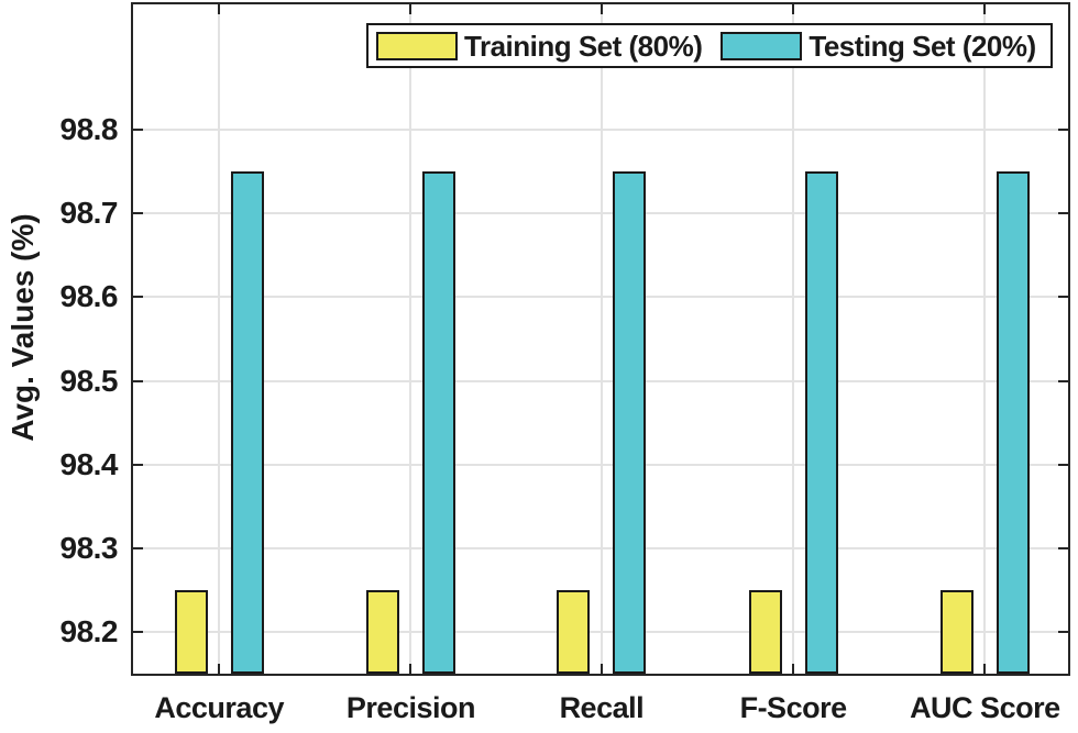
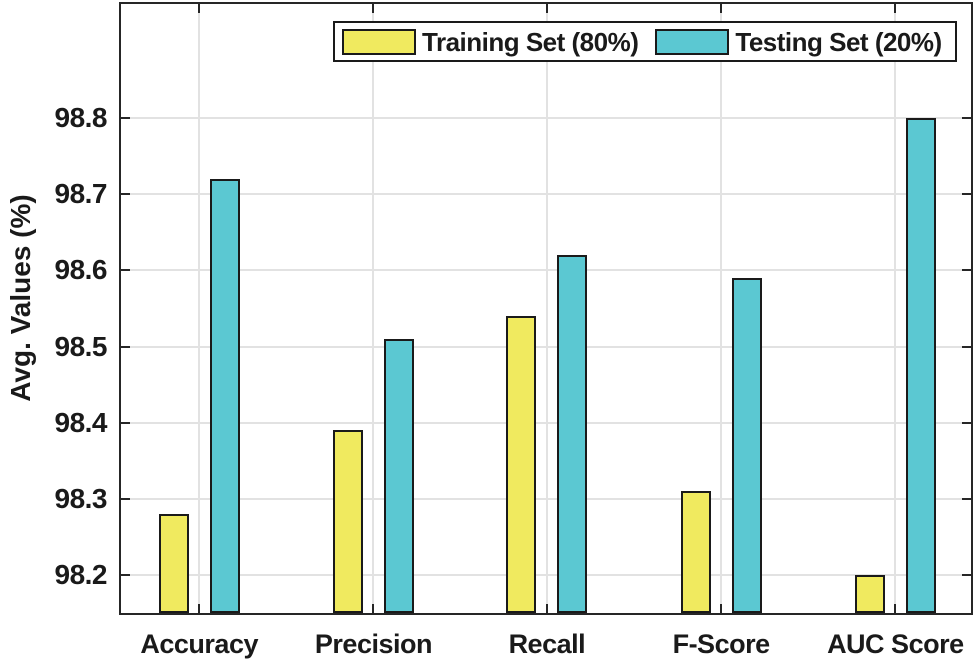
Training Set (80%)/Accuracy: 98.25 -> 98.28
Testing Set (20%)/Accuracy: 98.75 -> 98.72
Training Set (80%)/Precision: 98.25 -> 98.39
Testing Set (20%)/Precision: 98.75 -> 98.51
Training Set (80%)/Recall: 98.25 -> 98.54
Testing Set (20%)/Recall: 98.75 -> 98.62
Training Set (80%)/F-Score: 98.25 -> 98.31
Testing Set (20%)/F-Score: 98.75 -> 98.59
Training Set (80%)/AUC Score: 98.25 -> 98.20
Testing Set (20%)/AUC Score: 98.75 -> 98.80
